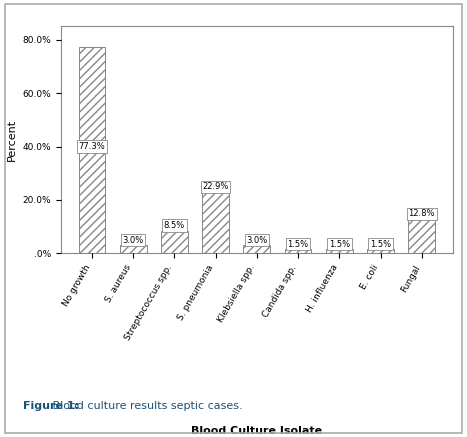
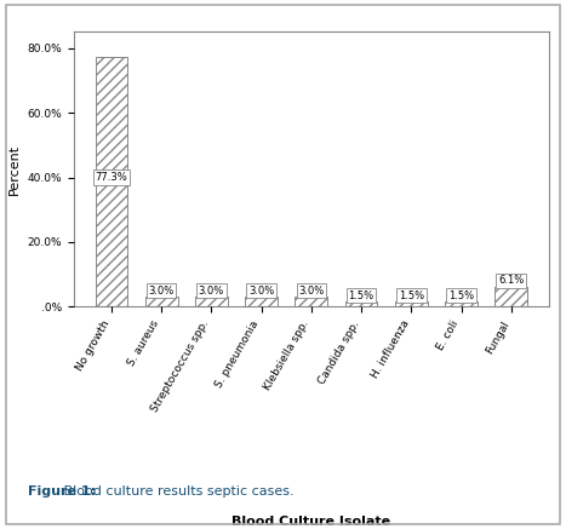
Streptococcus spp.: 8.5% -> 3.0%
S. pneumonia: 22.9% -> 3.0%
Fungal: 12.8% -> 6.1%
